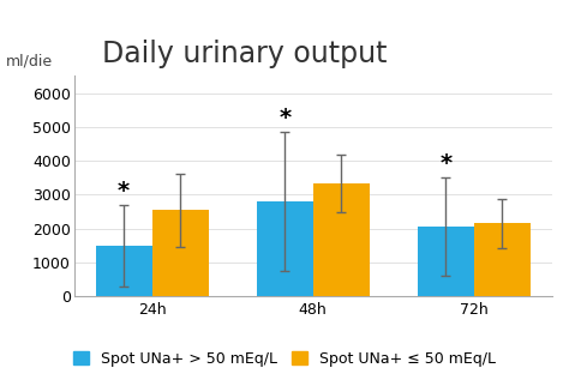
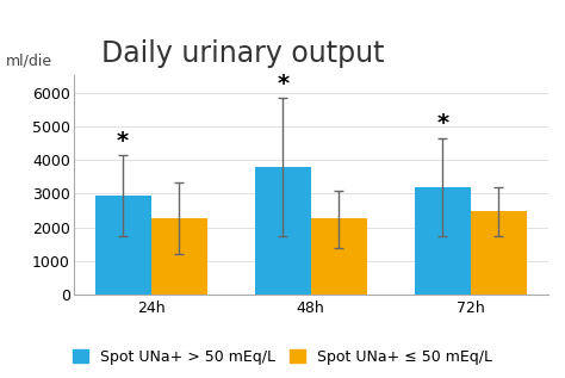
Spot UNa+ > 50 mEq/L/24h: 1500 -> 2950
Spot UNa+ ≤ 50 mEq/L/24h: 2550 -> 2280
Spot UNa+ > 50 mEq/L/48h: 2800 -> 3800
Spot UNa+ ≤ 50 mEq/L/48h: 3350 -> 2280
Spot UNa+ > 50 mEq/L/72h: 2050 -> 3200
Spot UNa+ ≤ 50 mEq/L/72h: 2150 -> 2480
